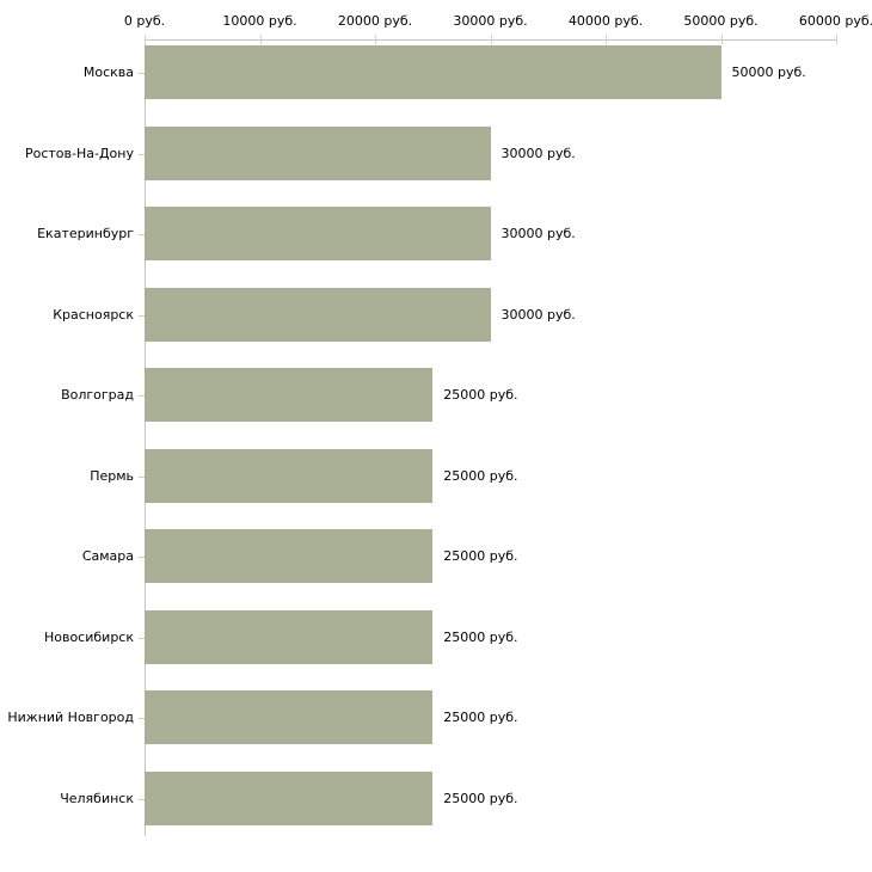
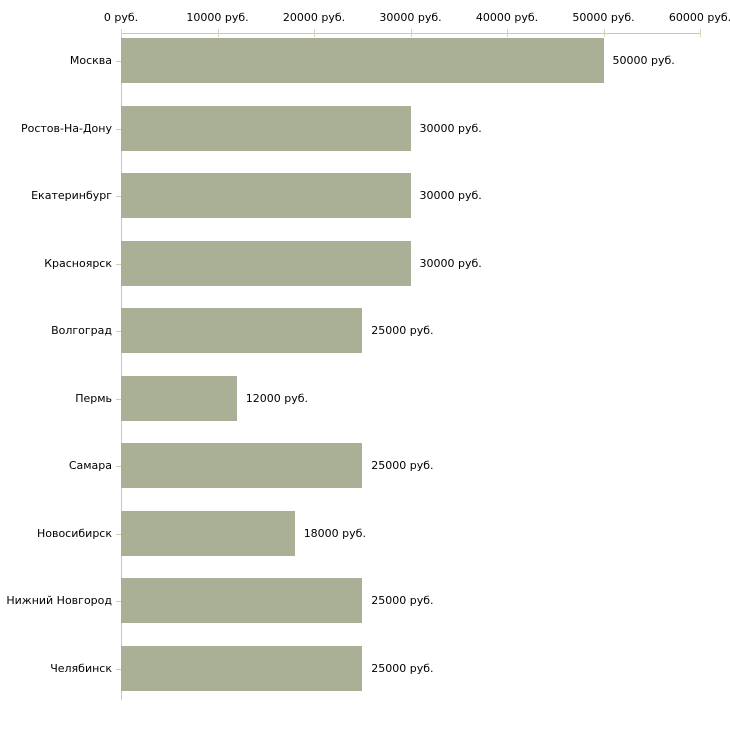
Пермь: 25000 -> 12000
Новосибирск: 25000 -> 18000
